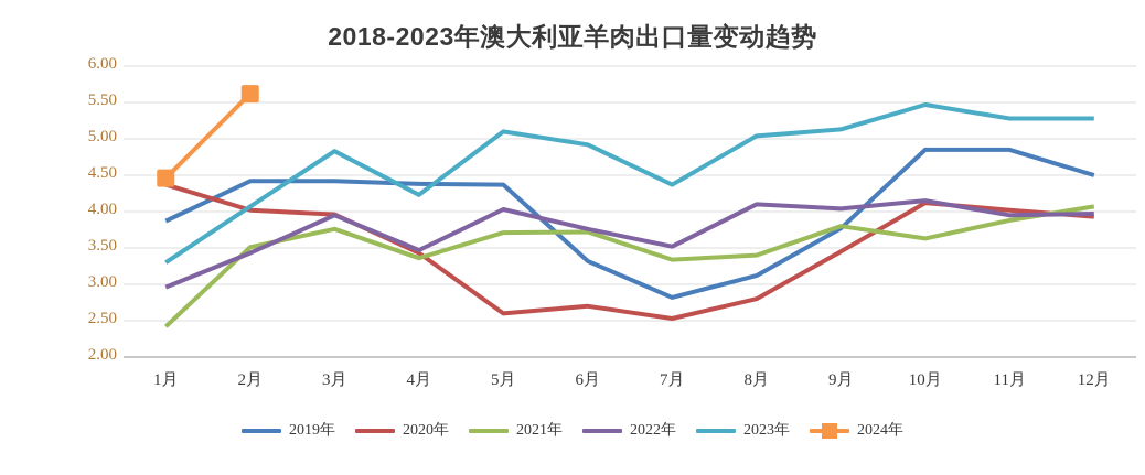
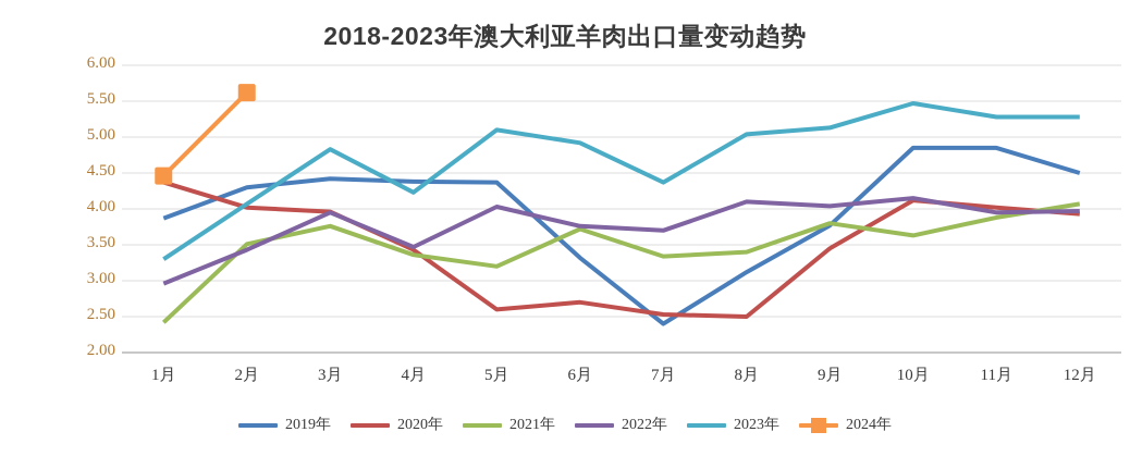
2019年/2月: 4.4 -> 4.3
2021年/5月: 3.7 -> 3.2
2019年/7月: 2.8 -> 2.4
2022年/7月: 3.5 -> 3.7
2020年/8月: 2.8 -> 2.5
